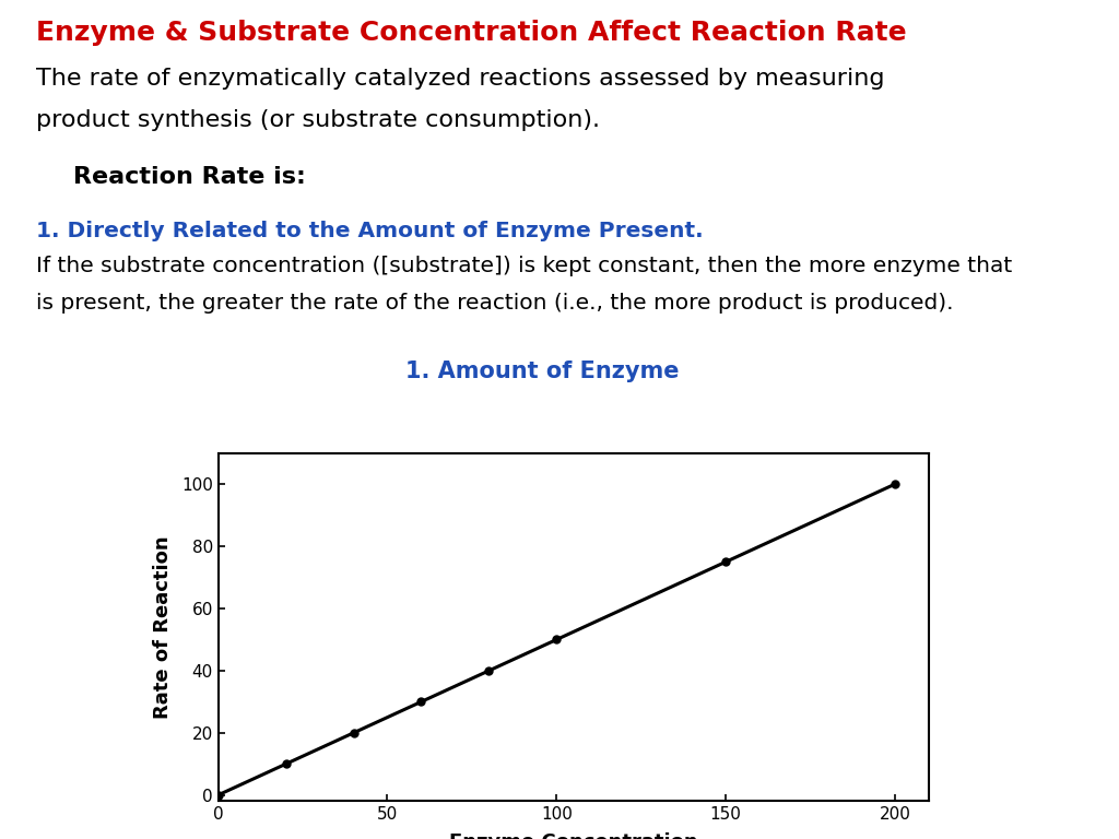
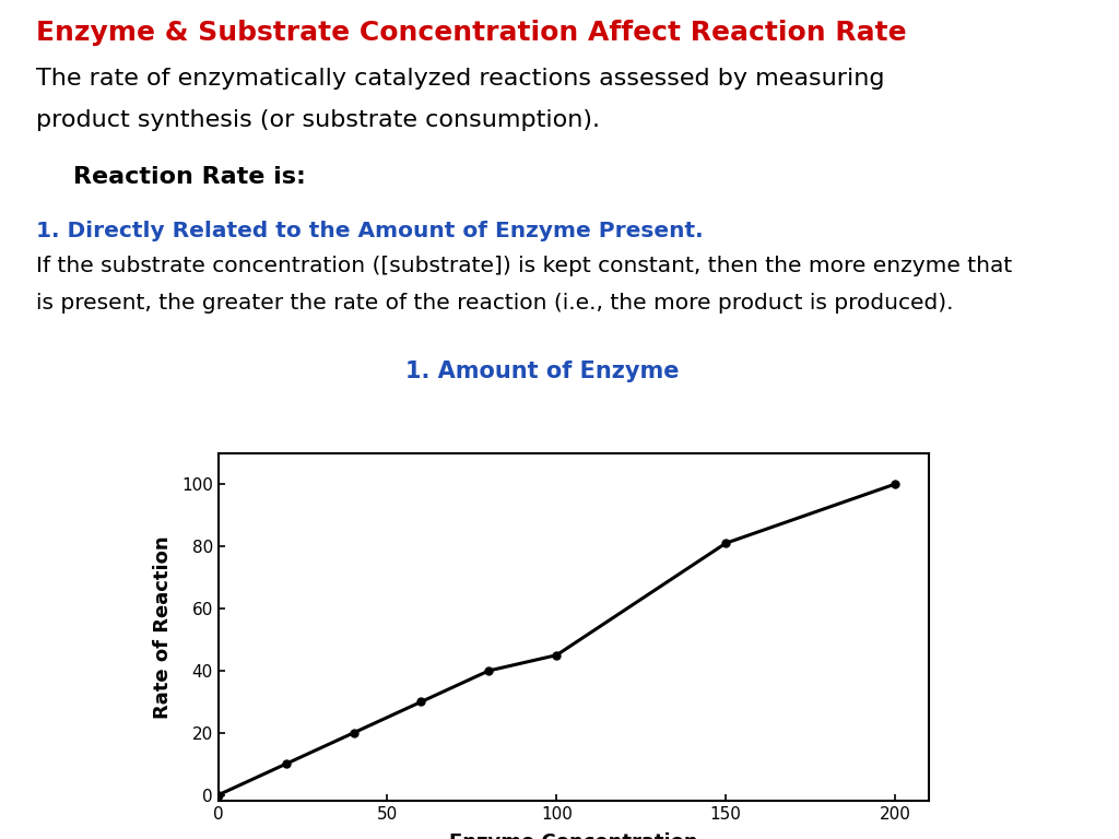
100: 50 -> 45
150: 75 -> 81
